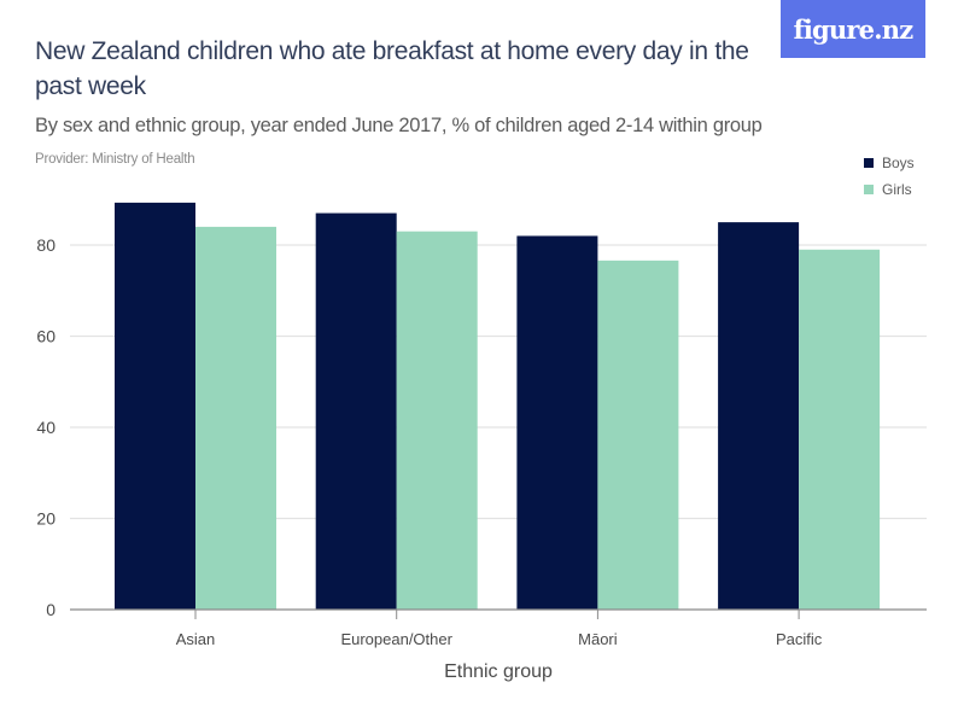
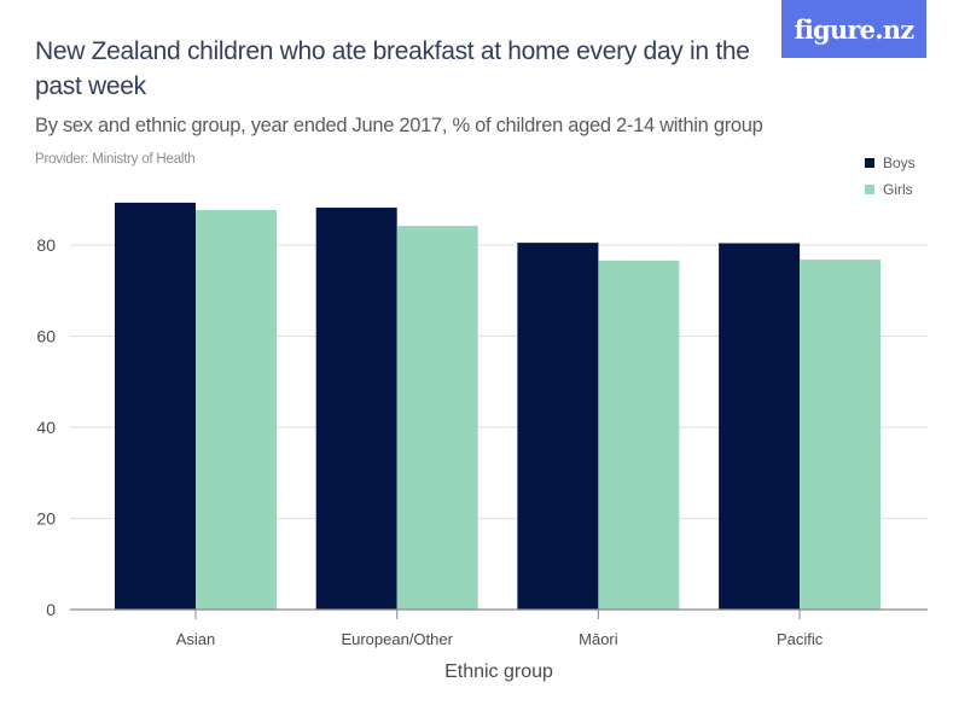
Girls/Asian: 84 -> 88
Boys/European/Other: 87 -> 88
Girls/European/Other: 83 -> 84
Boys/Māori: 82 -> 80
Boys/Pacific: 85 -> 80
Girls/Pacific: 79 -> 77
